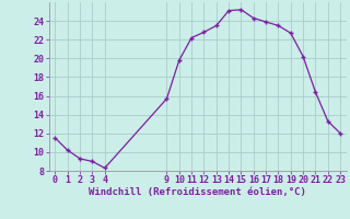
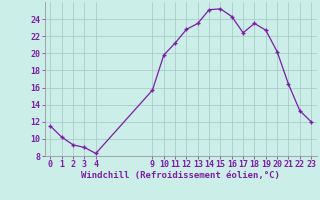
11: 22.2 -> 21.2
17: 23.9 -> 22.4
